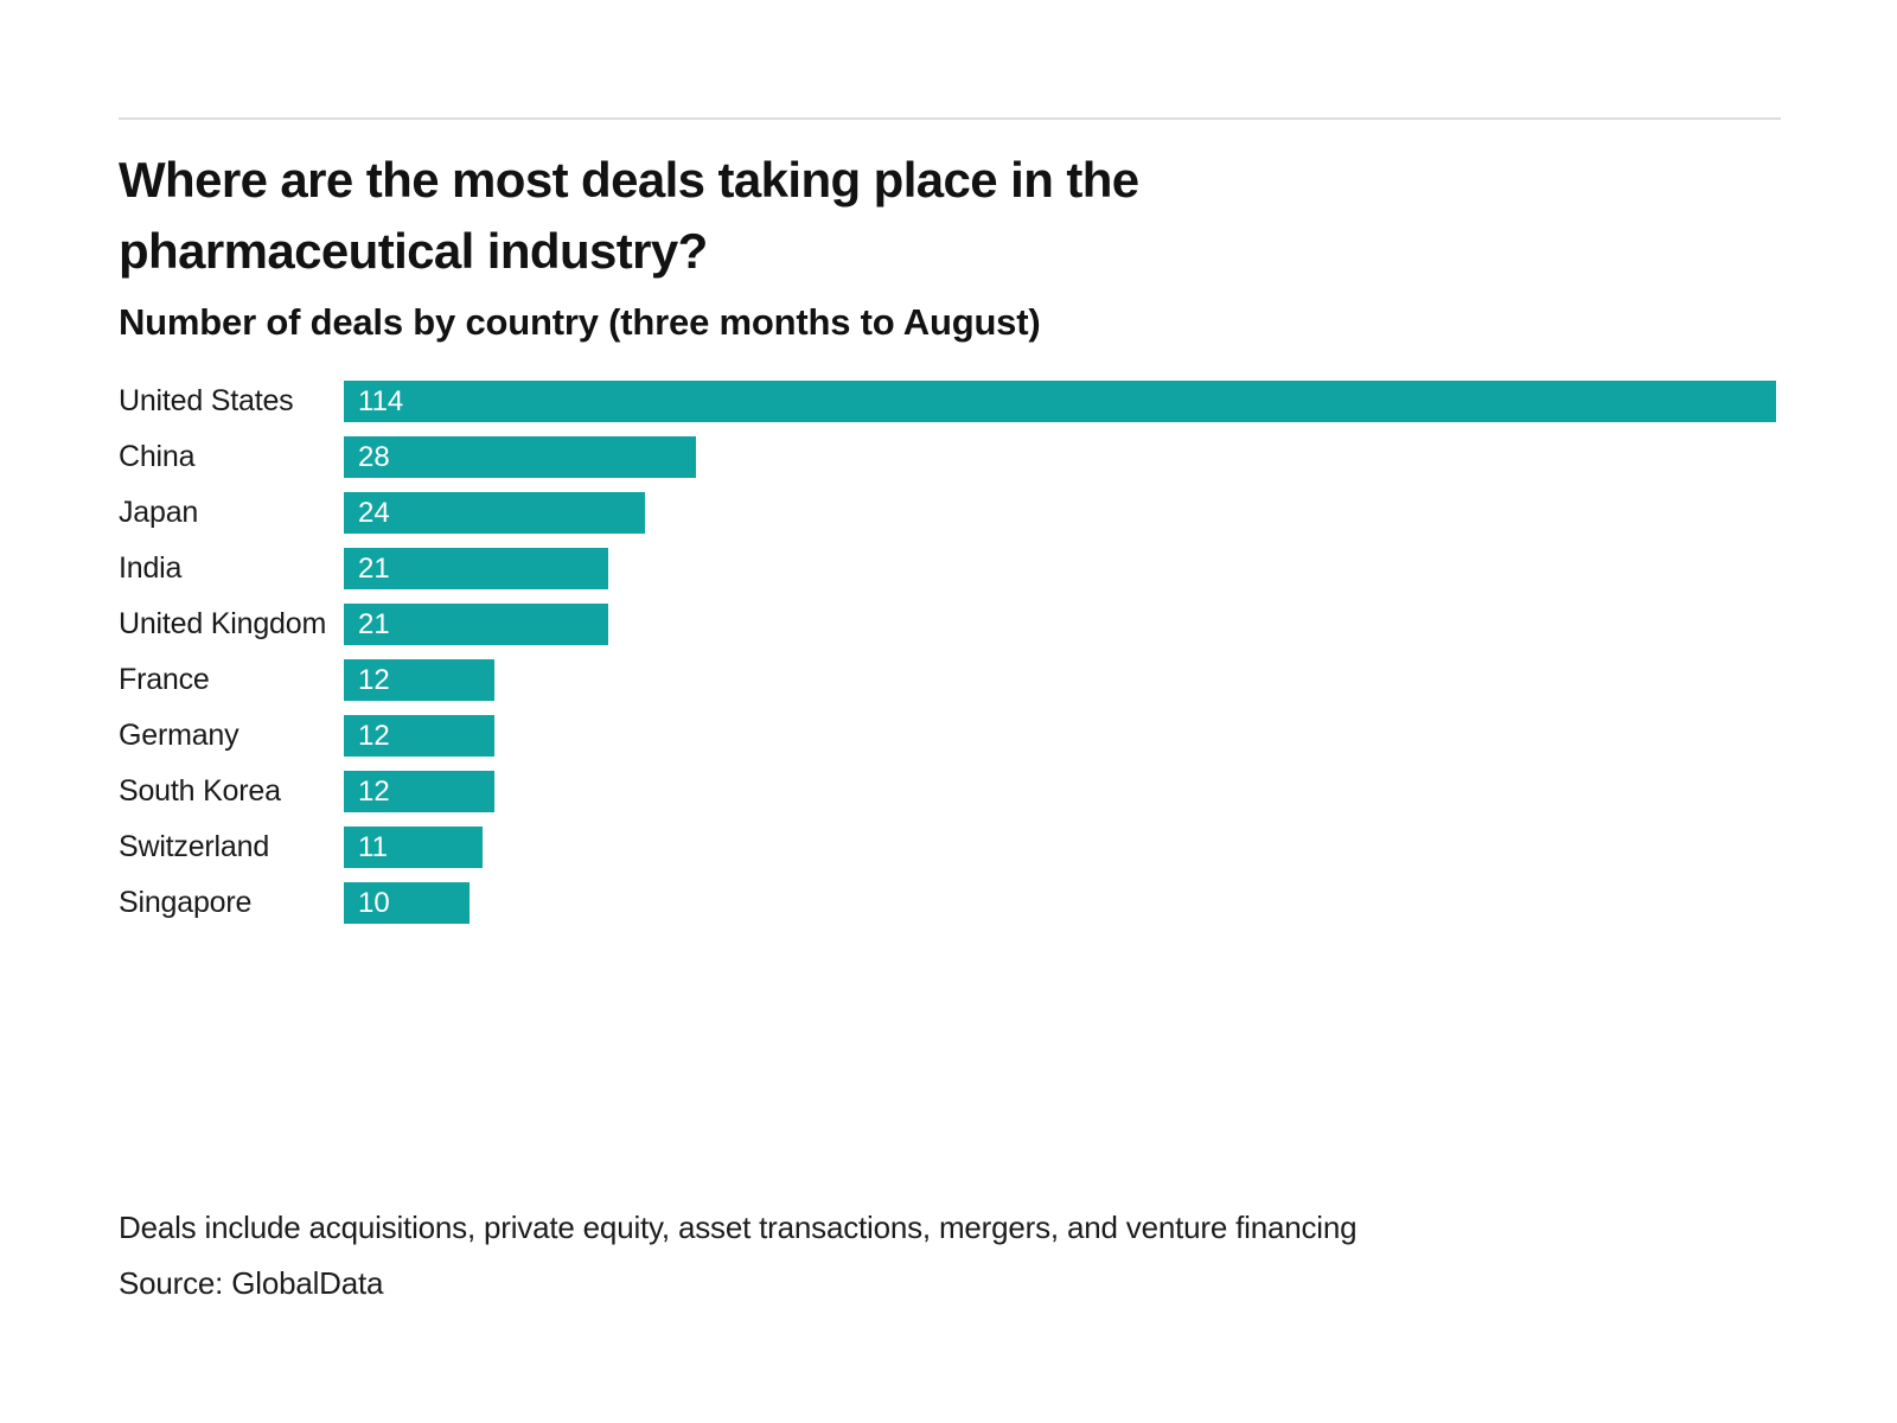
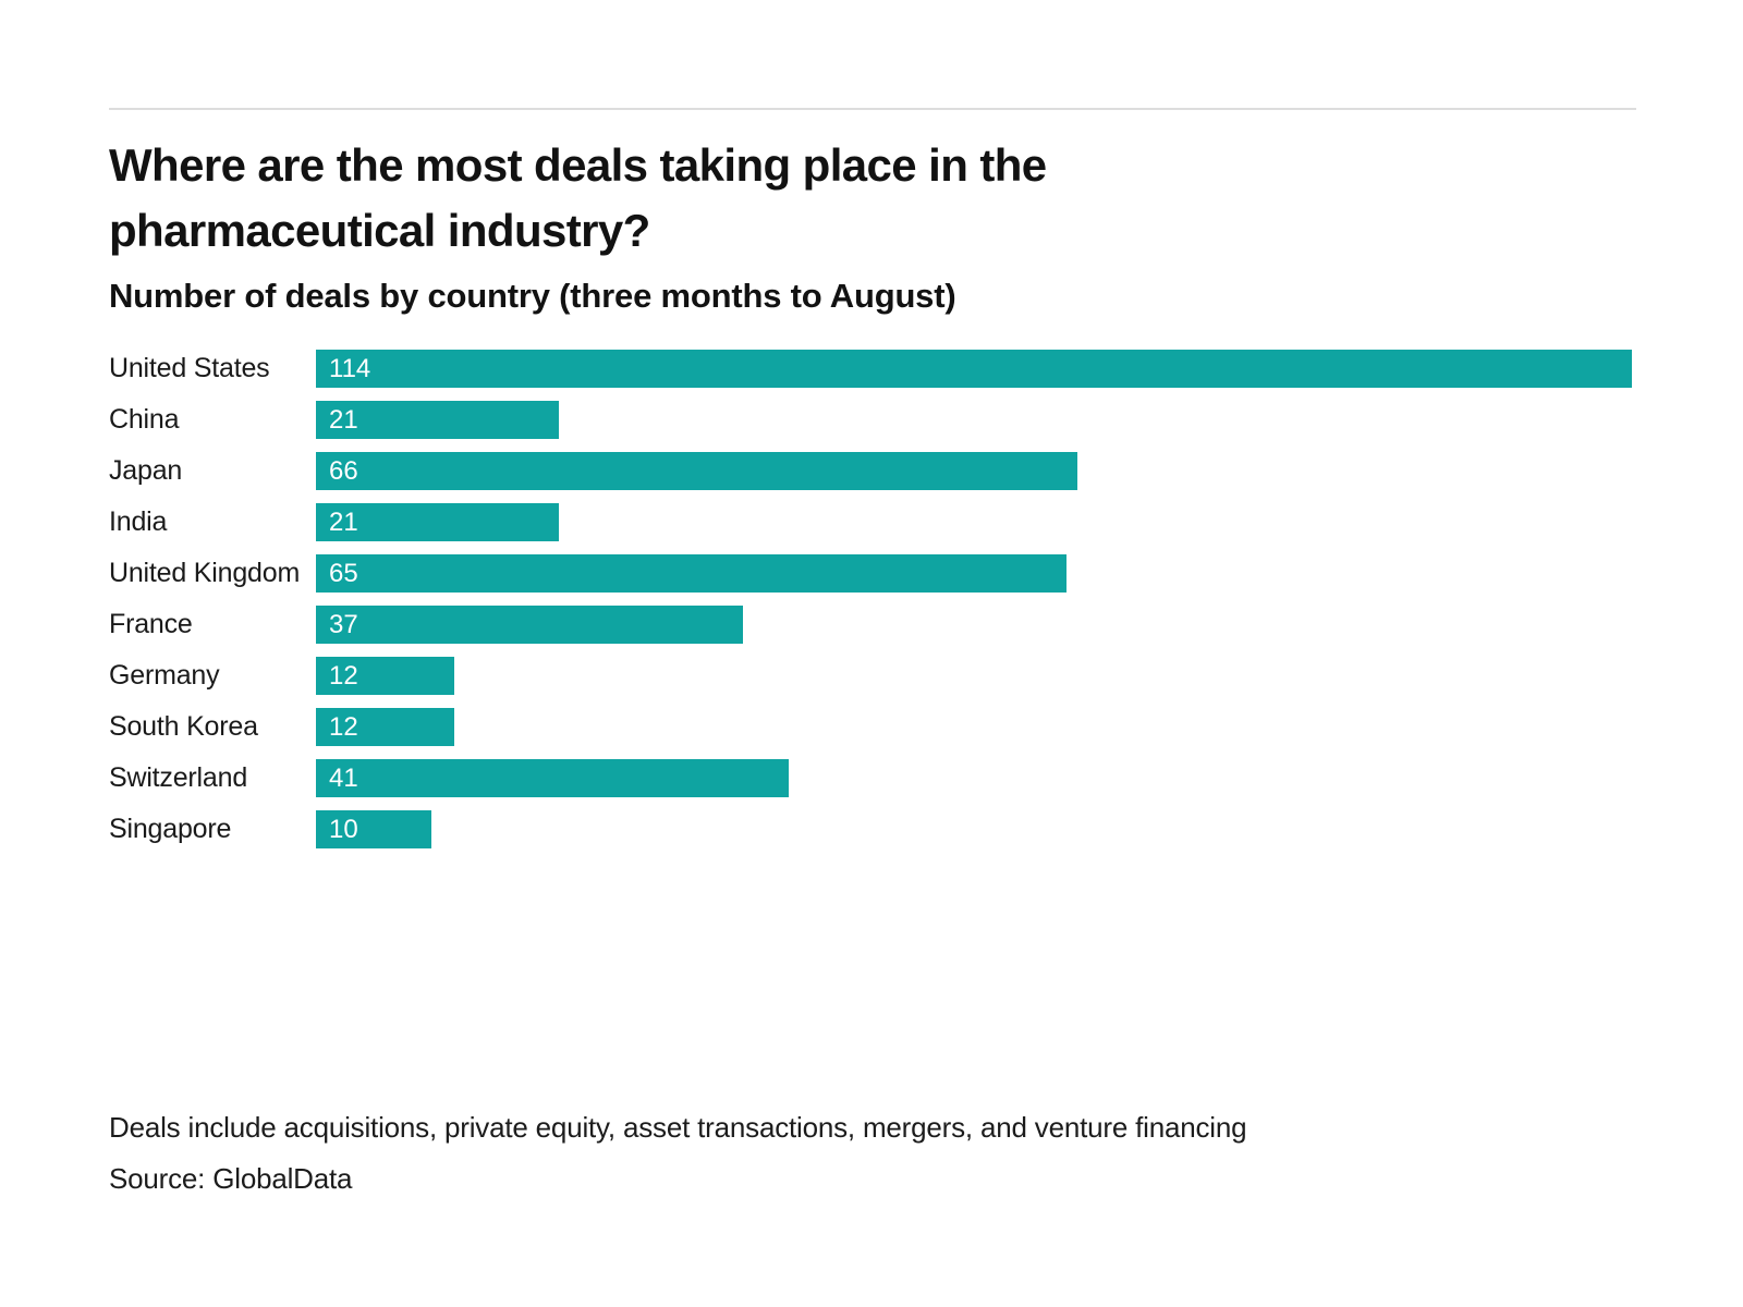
China: 28 -> 21
Japan: 24 -> 66
United Kingdom: 21 -> 65
France: 12 -> 37
Switzerland: 11 -> 41
